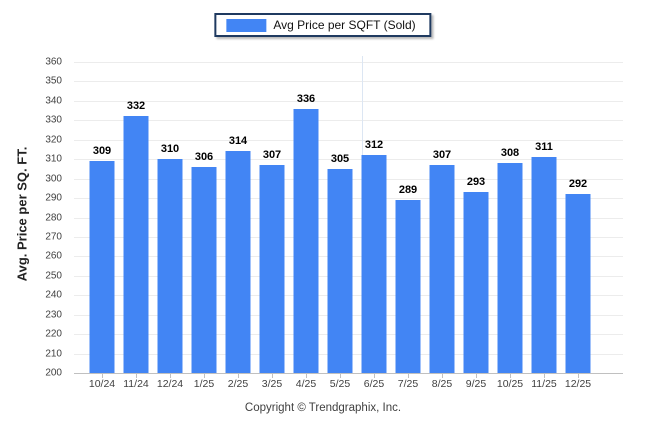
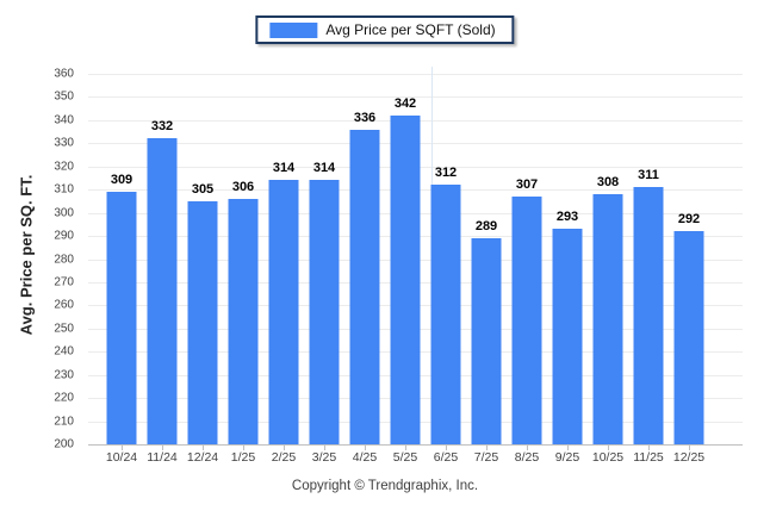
12/24: 310 -> 305
3/25: 307 -> 314
5/25: 305 -> 342
